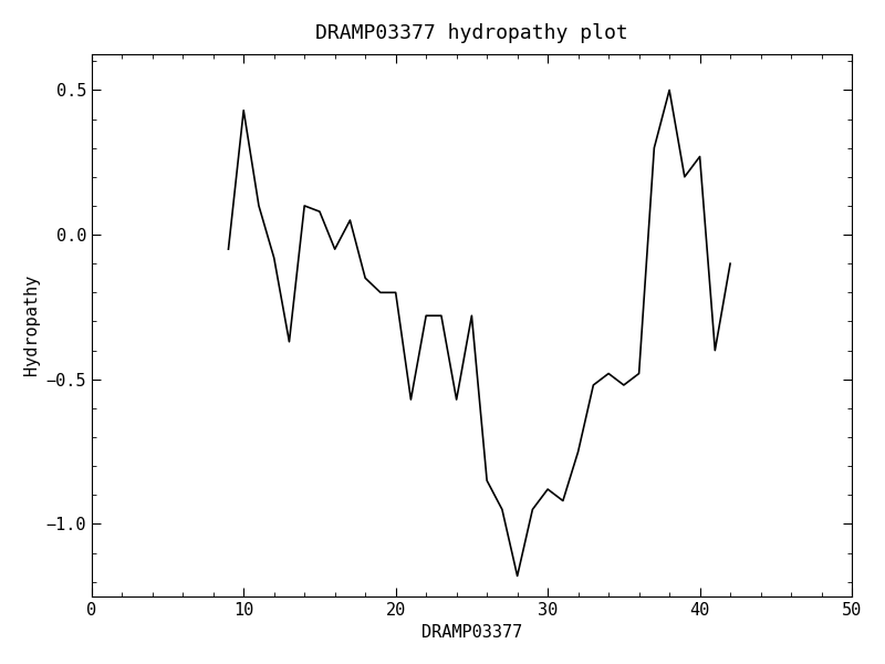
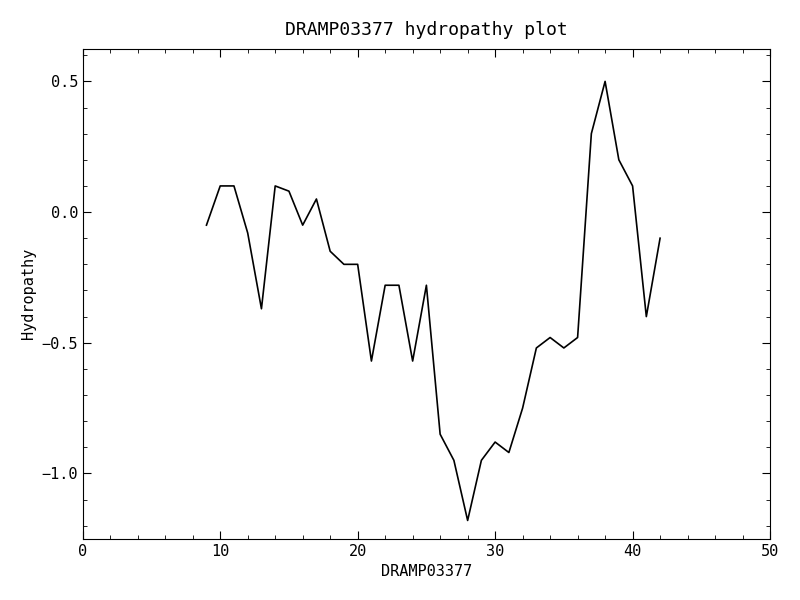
10: 0.43 -> 0.10
40: 0.27 -> 0.10
